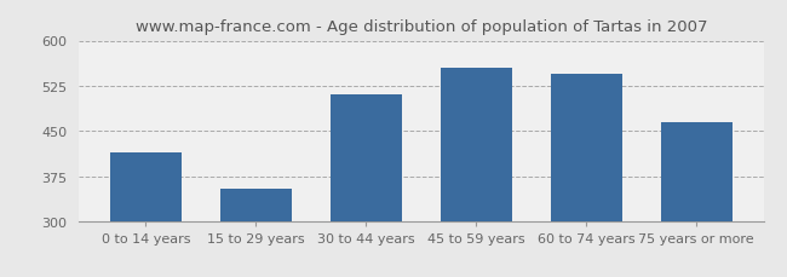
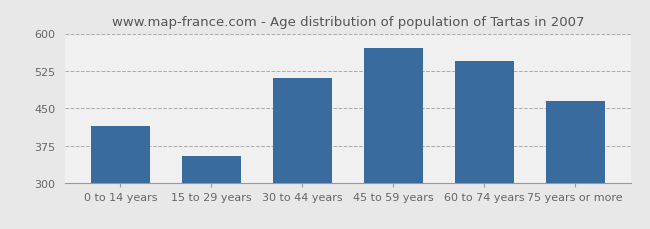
45 to 59 years: 555 -> 570
